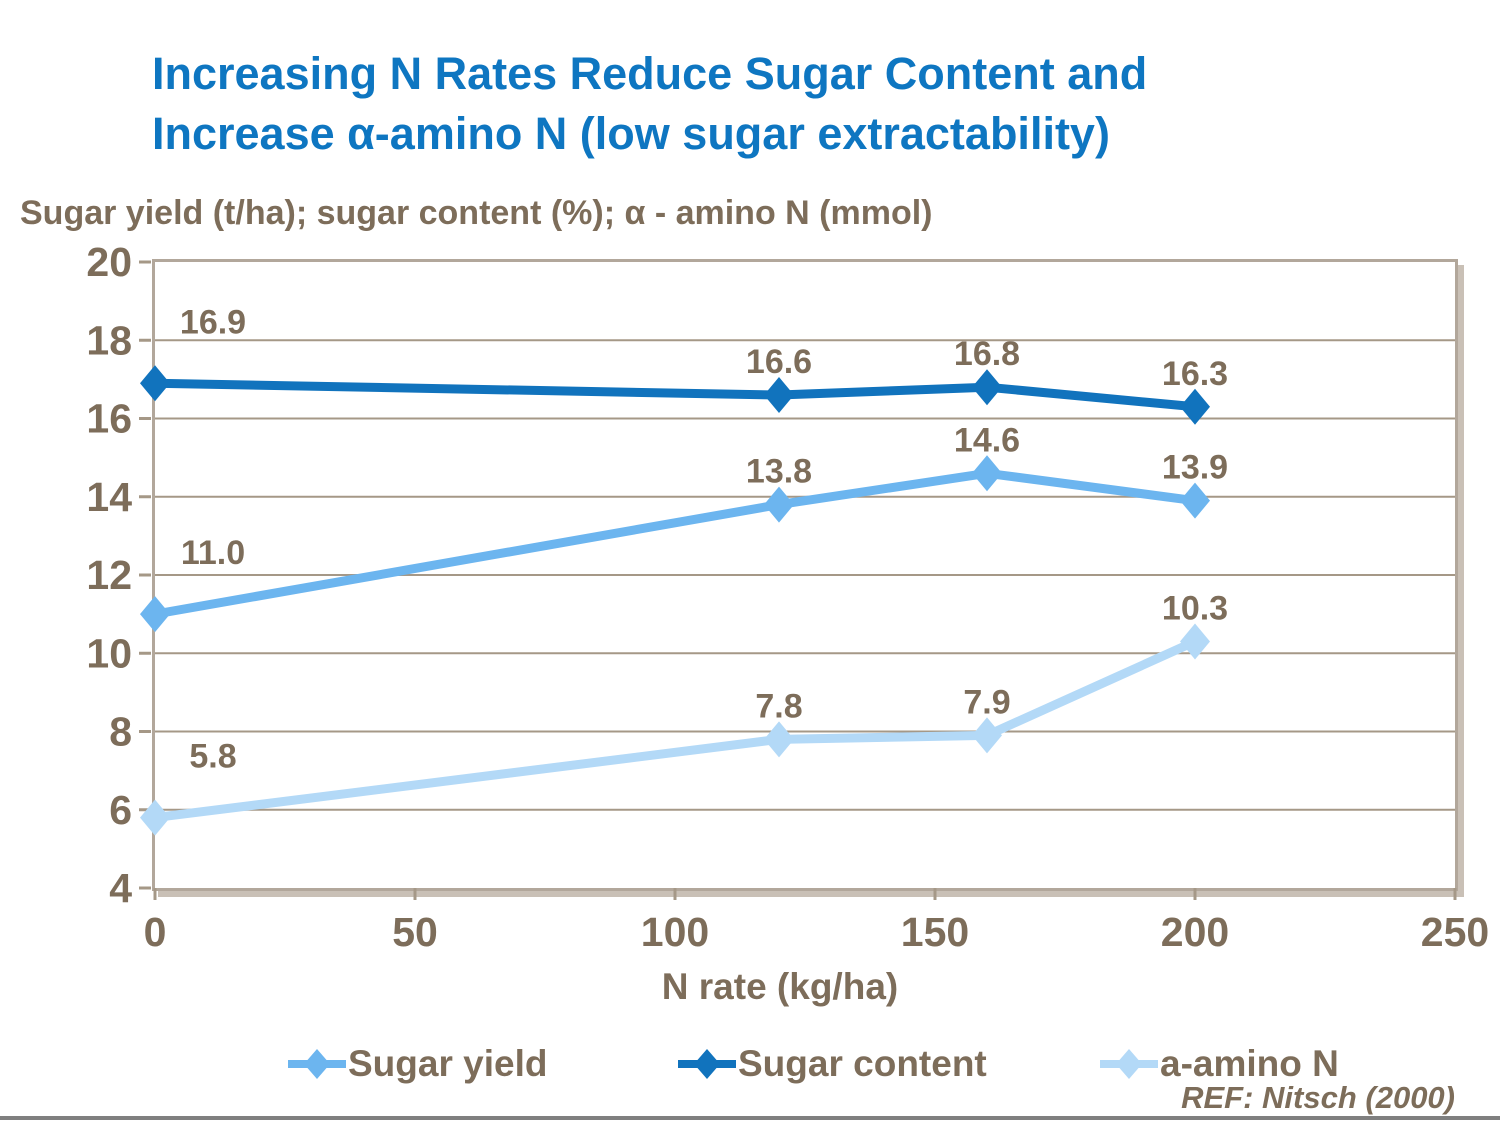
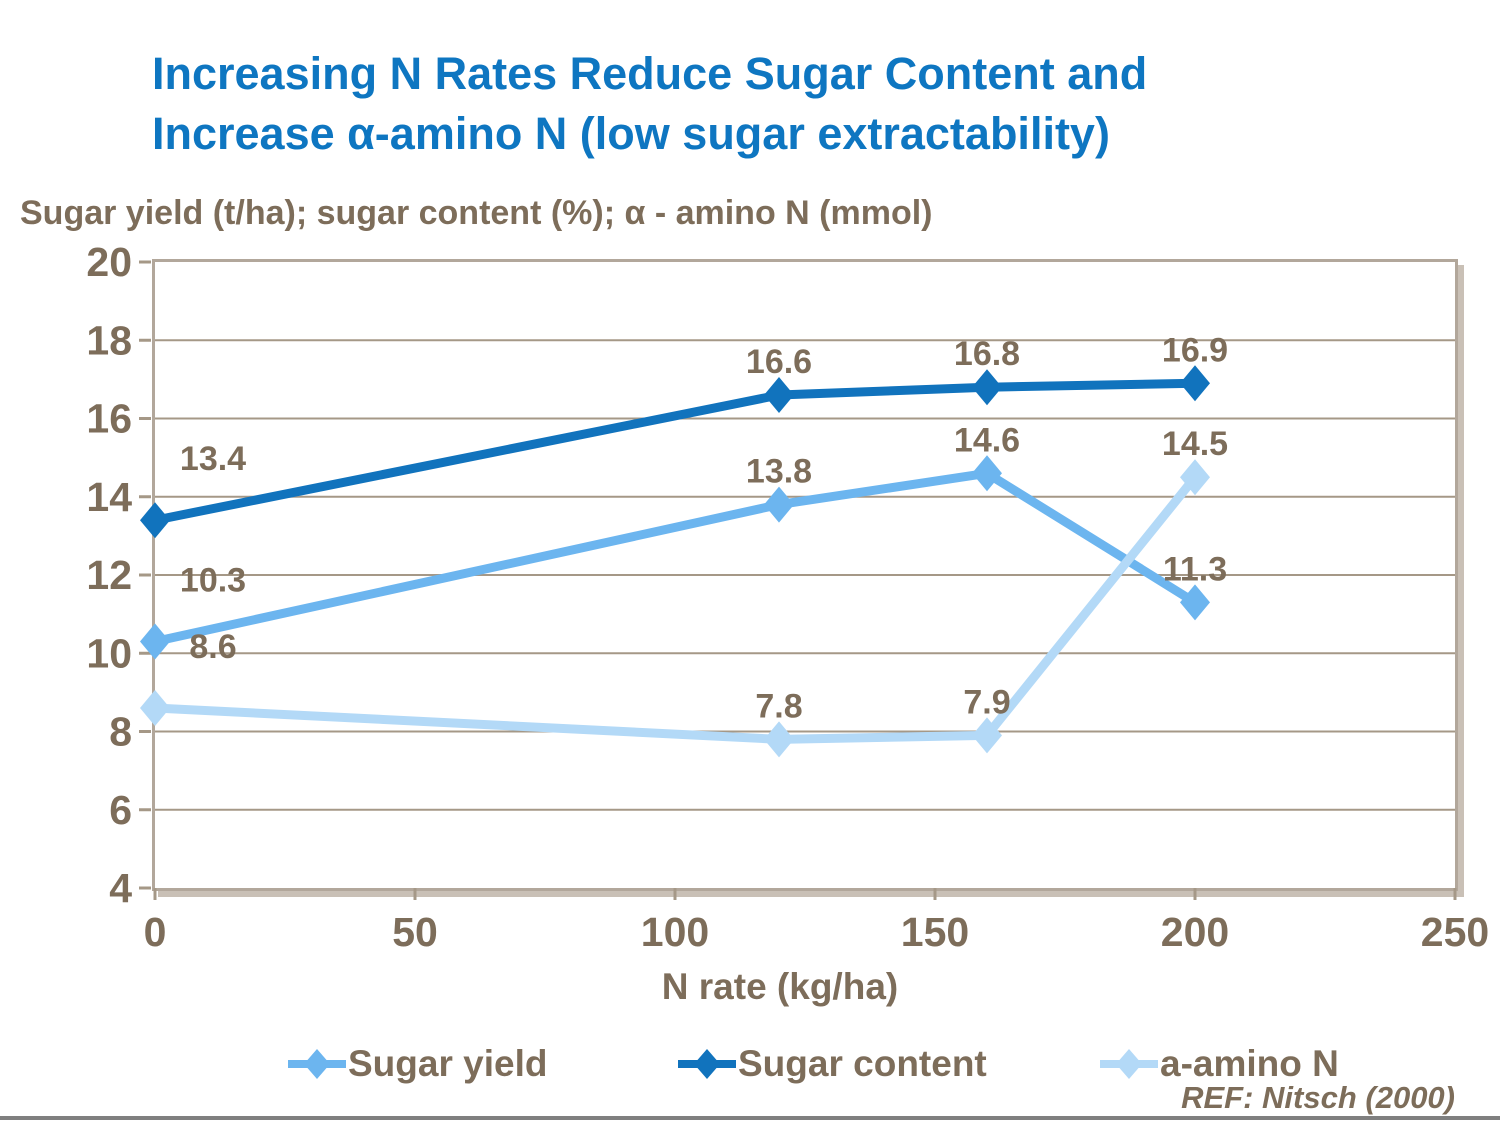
Sugar yield/0: 11.0 -> 10.3
Sugar content/0: 16.9 -> 13.4
a-amino N/0: 5.8 -> 8.6
Sugar yield/200: 13.9 -> 11.3
Sugar content/200: 16.3 -> 16.9
a-amino N/200: 10.3 -> 14.5
